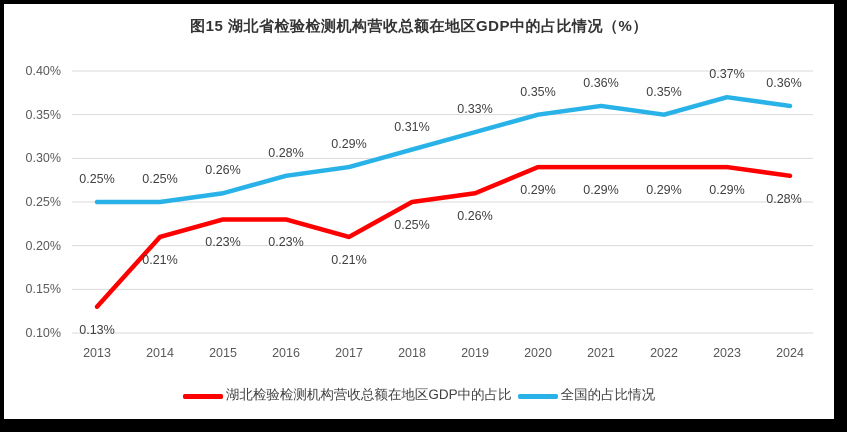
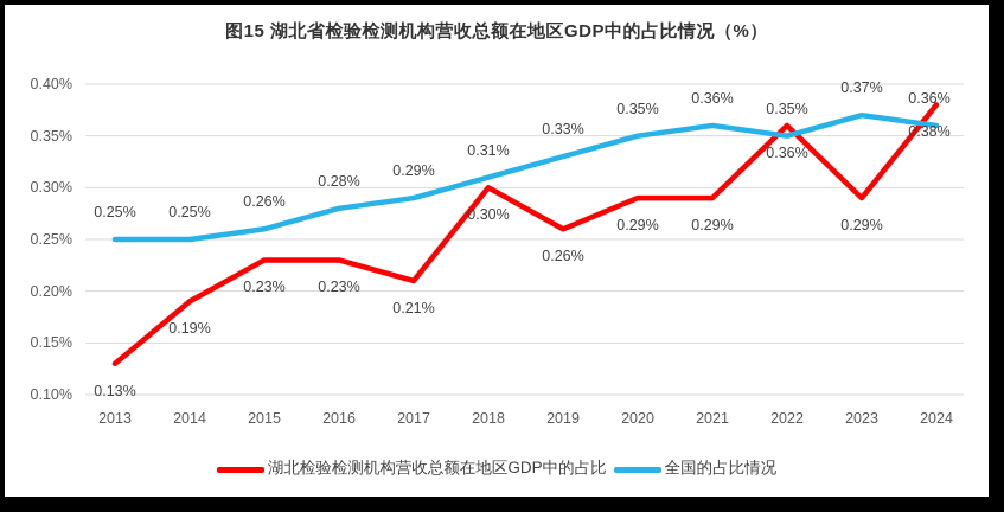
湖北检验检测机构营收总额在地区GDP中的占比/2014: 0.21% -> 0.19%
湖北检验检测机构营收总额在地区GDP中的占比/2018: 0.25% -> 0.30%
湖北检验检测机构营收总额在地区GDP中的占比/2022: 0.29% -> 0.36%
湖北检验检测机构营收总额在地区GDP中的占比/2024: 0.28% -> 0.38%
